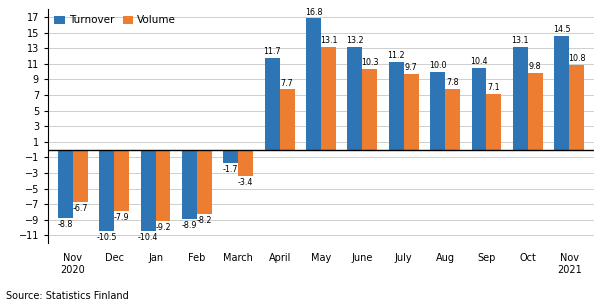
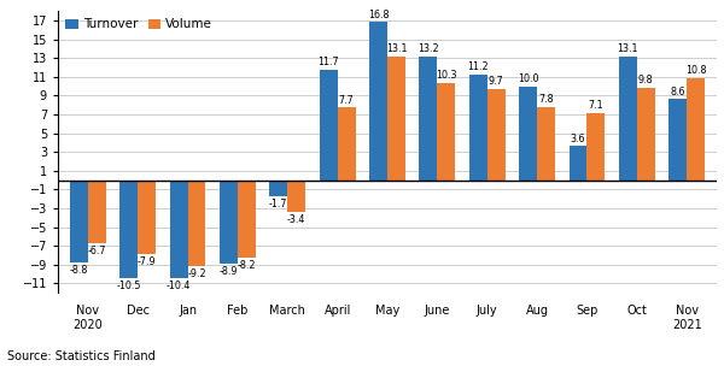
Turnover/Sep: 10.4 -> 3.6
Turnover/Nov 2021: 14.5 -> 8.6
